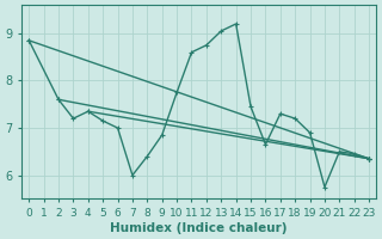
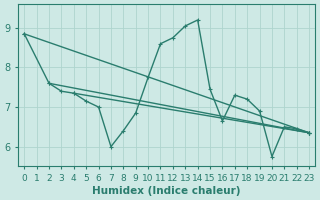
3: 7.20 -> 7.40
